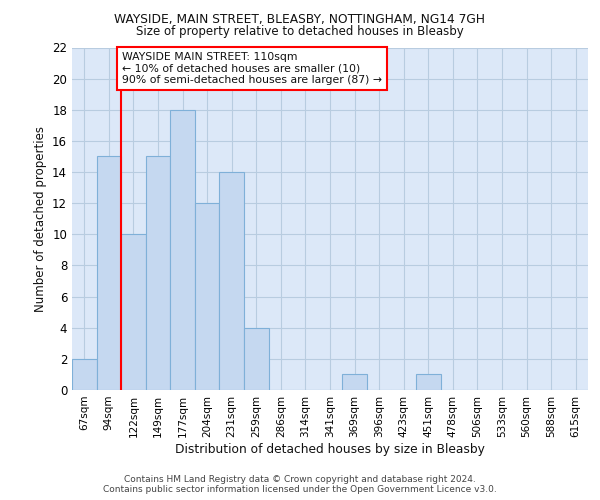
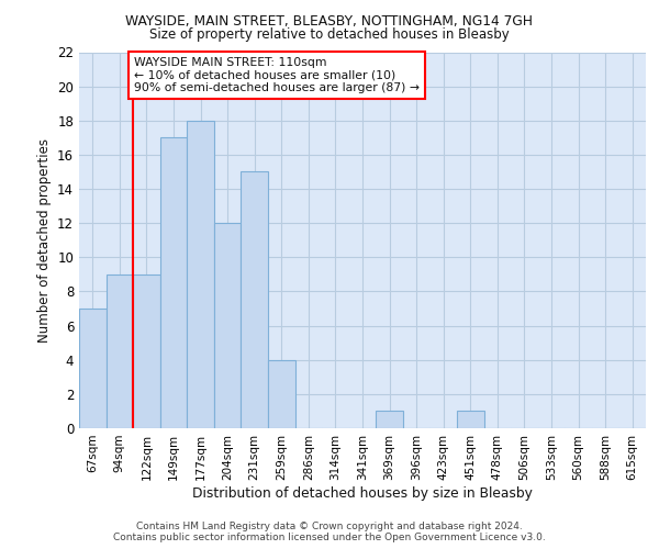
67sqm: 2 -> 7
94sqm: 15 -> 9
122sqm: 10 -> 9
149sqm: 15 -> 17
231sqm: 14 -> 15
